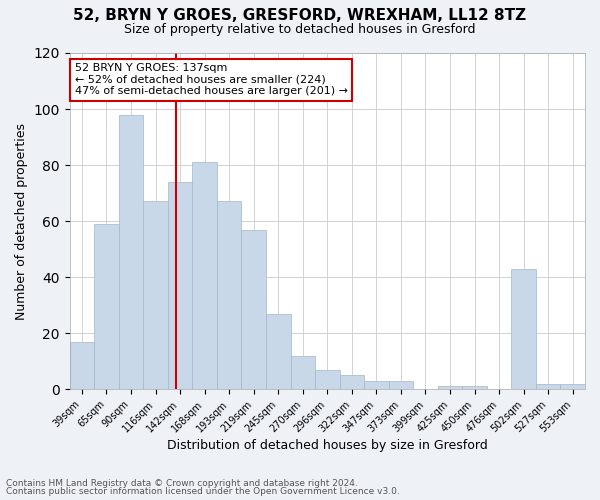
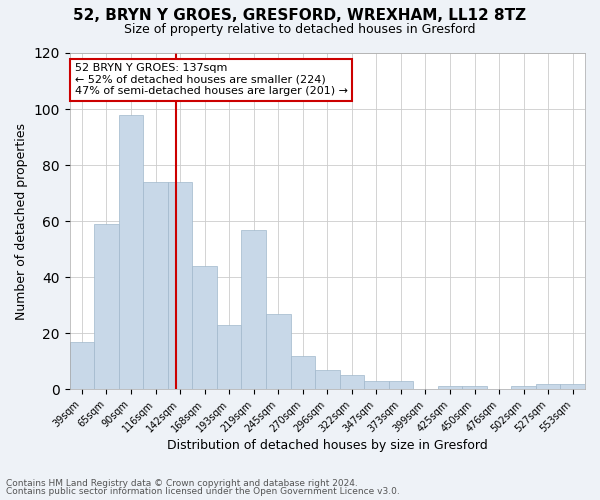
116sqm: 67 -> 74
168sqm: 81 -> 44
193sqm: 67 -> 23
502sqm: 43 -> 1
